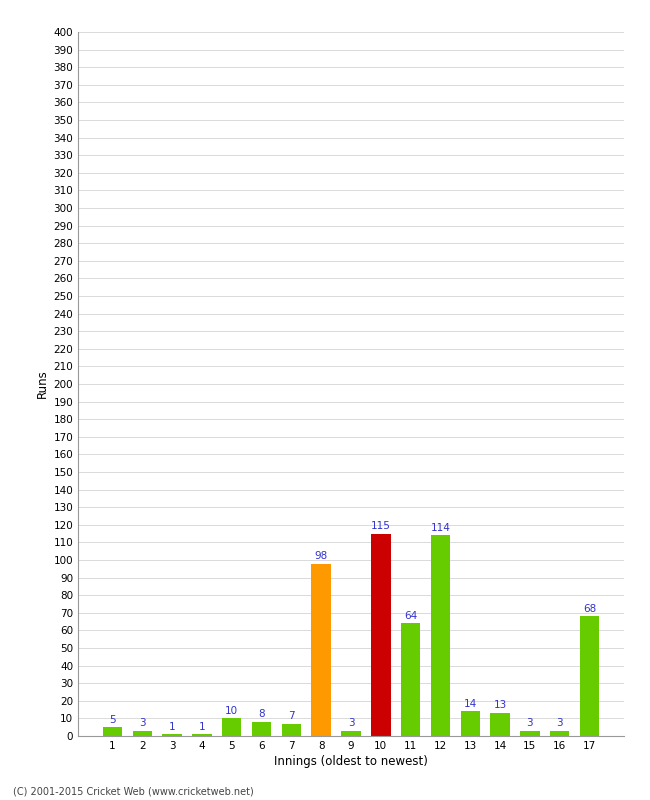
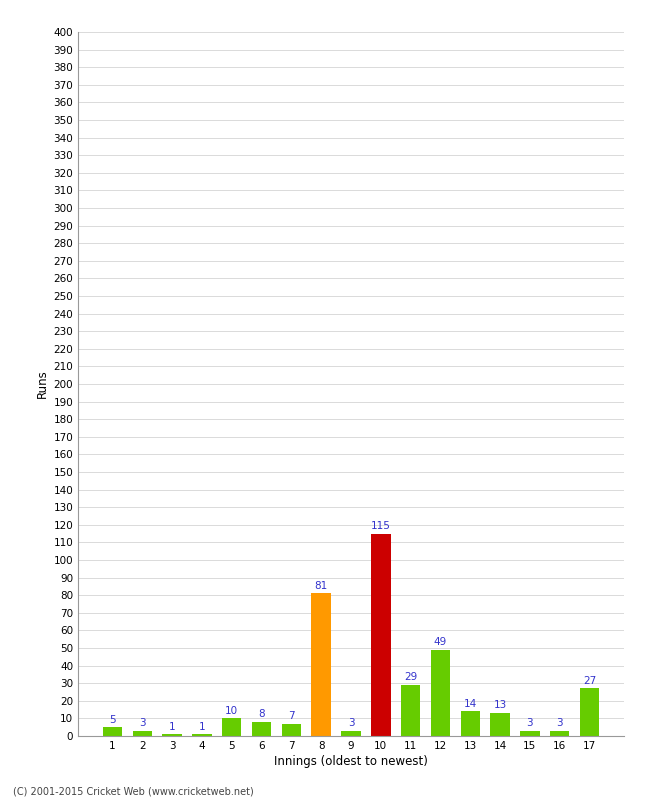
8: 98 -> 81
11: 64 -> 29
12: 114 -> 49
17: 68 -> 27
